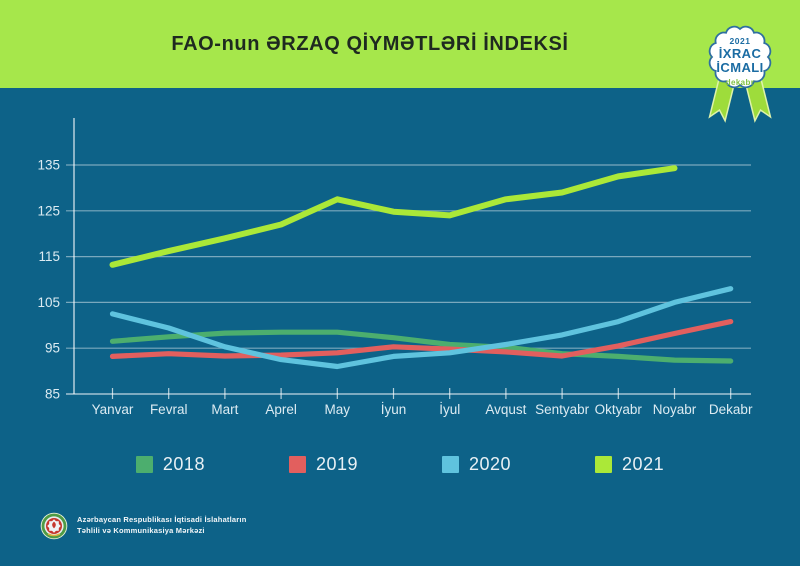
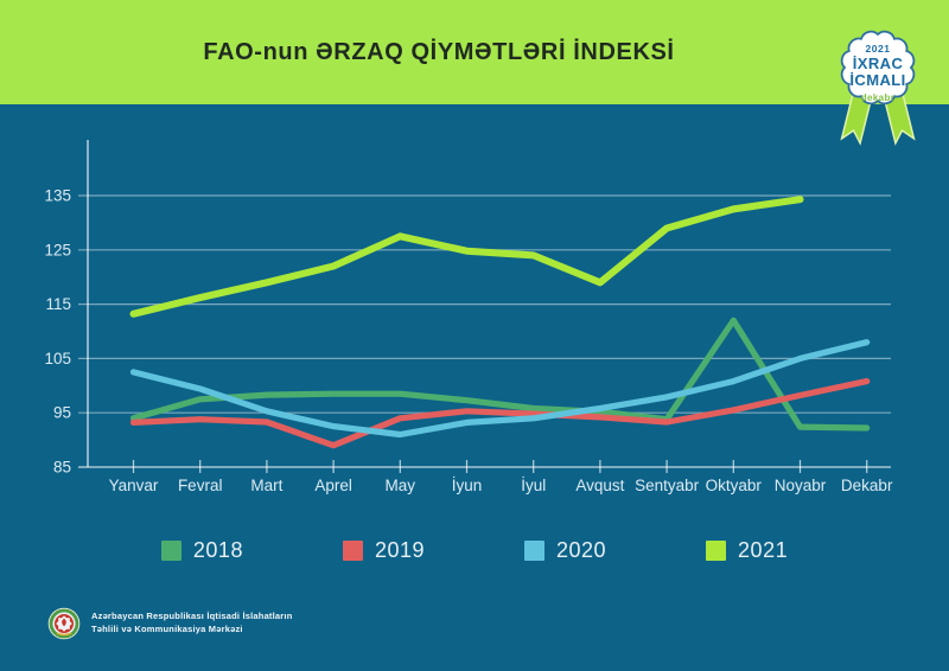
2018/Yanvar: 96 -> 94
2019/Aprel: 94 -> 89
2021/Avqust: 128 -> 119
2018/Oktyabr: 93 -> 112
